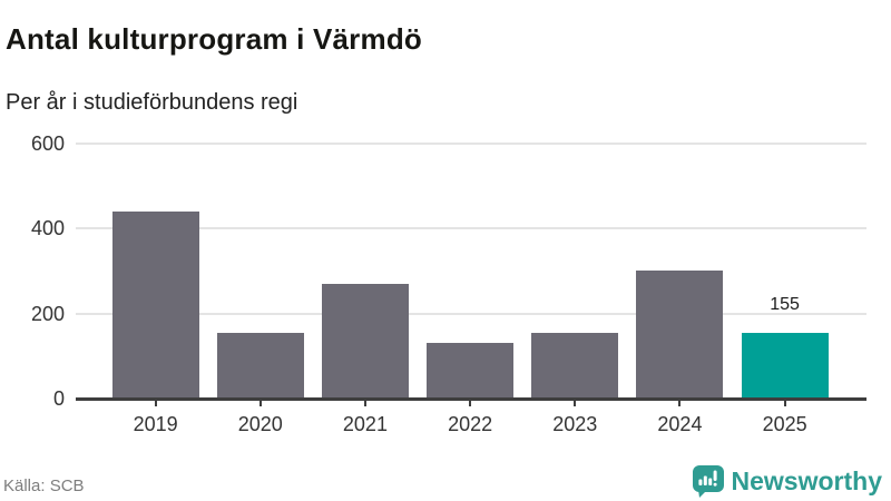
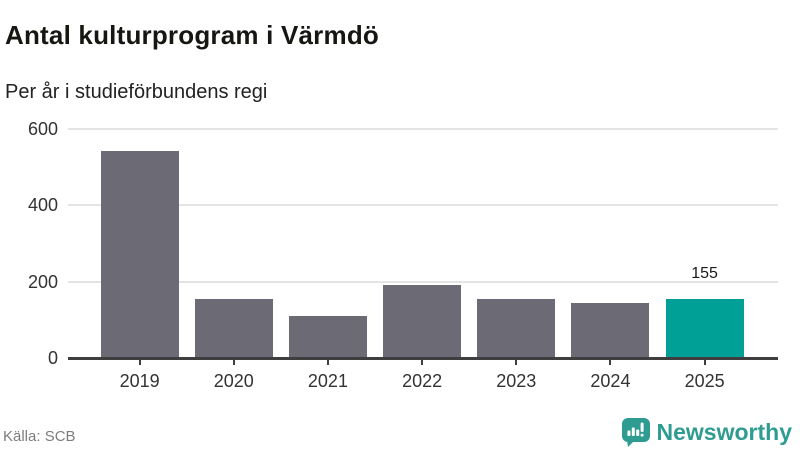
2019: 440 -> 540
2021: 270 -> 110
2022: 130 -> 190
2024: 300 -> 140
